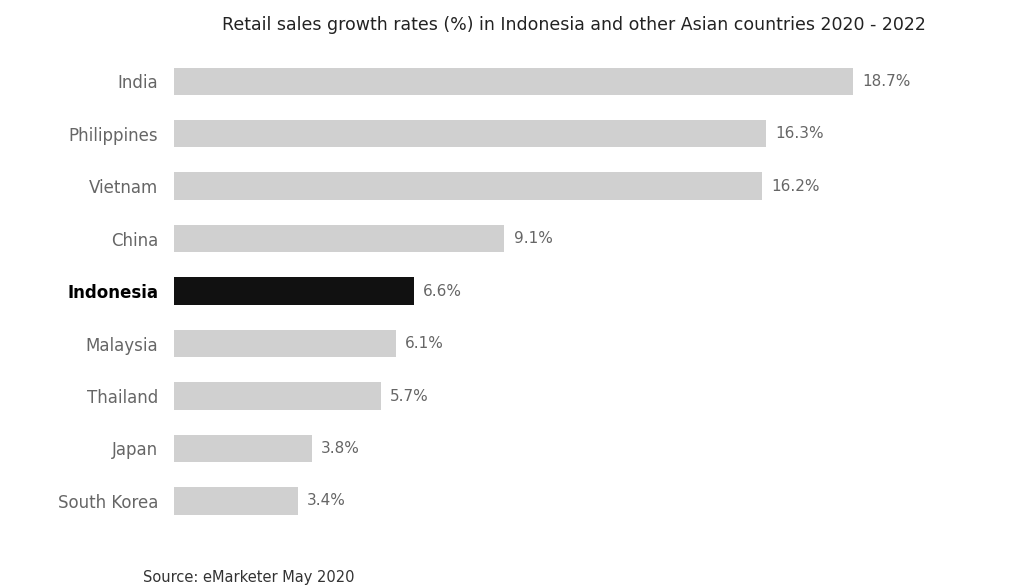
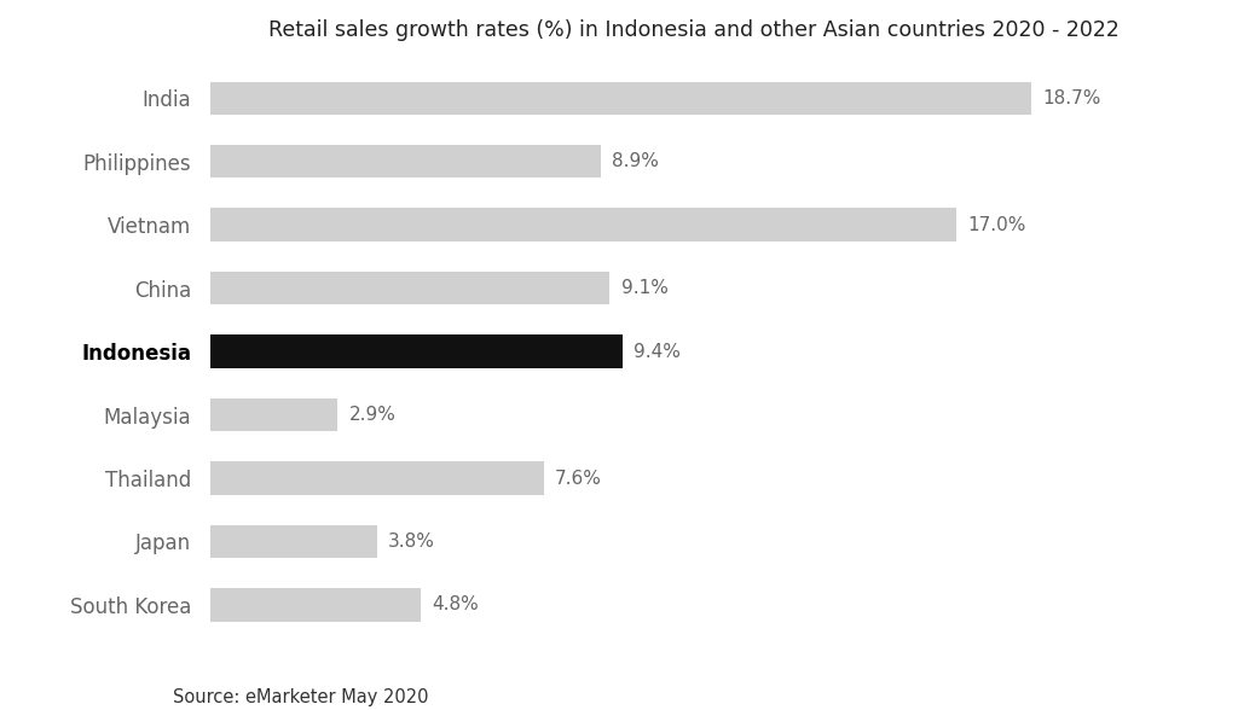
Philippines: 16.3% -> 8.9%
Vietnam: 16.2% -> 17.0%
Indonesia: 6.6% -> 9.4%
Malaysia: 6.1% -> 2.9%
Thailand: 5.7% -> 7.6%
South Korea: 3.4% -> 4.8%
